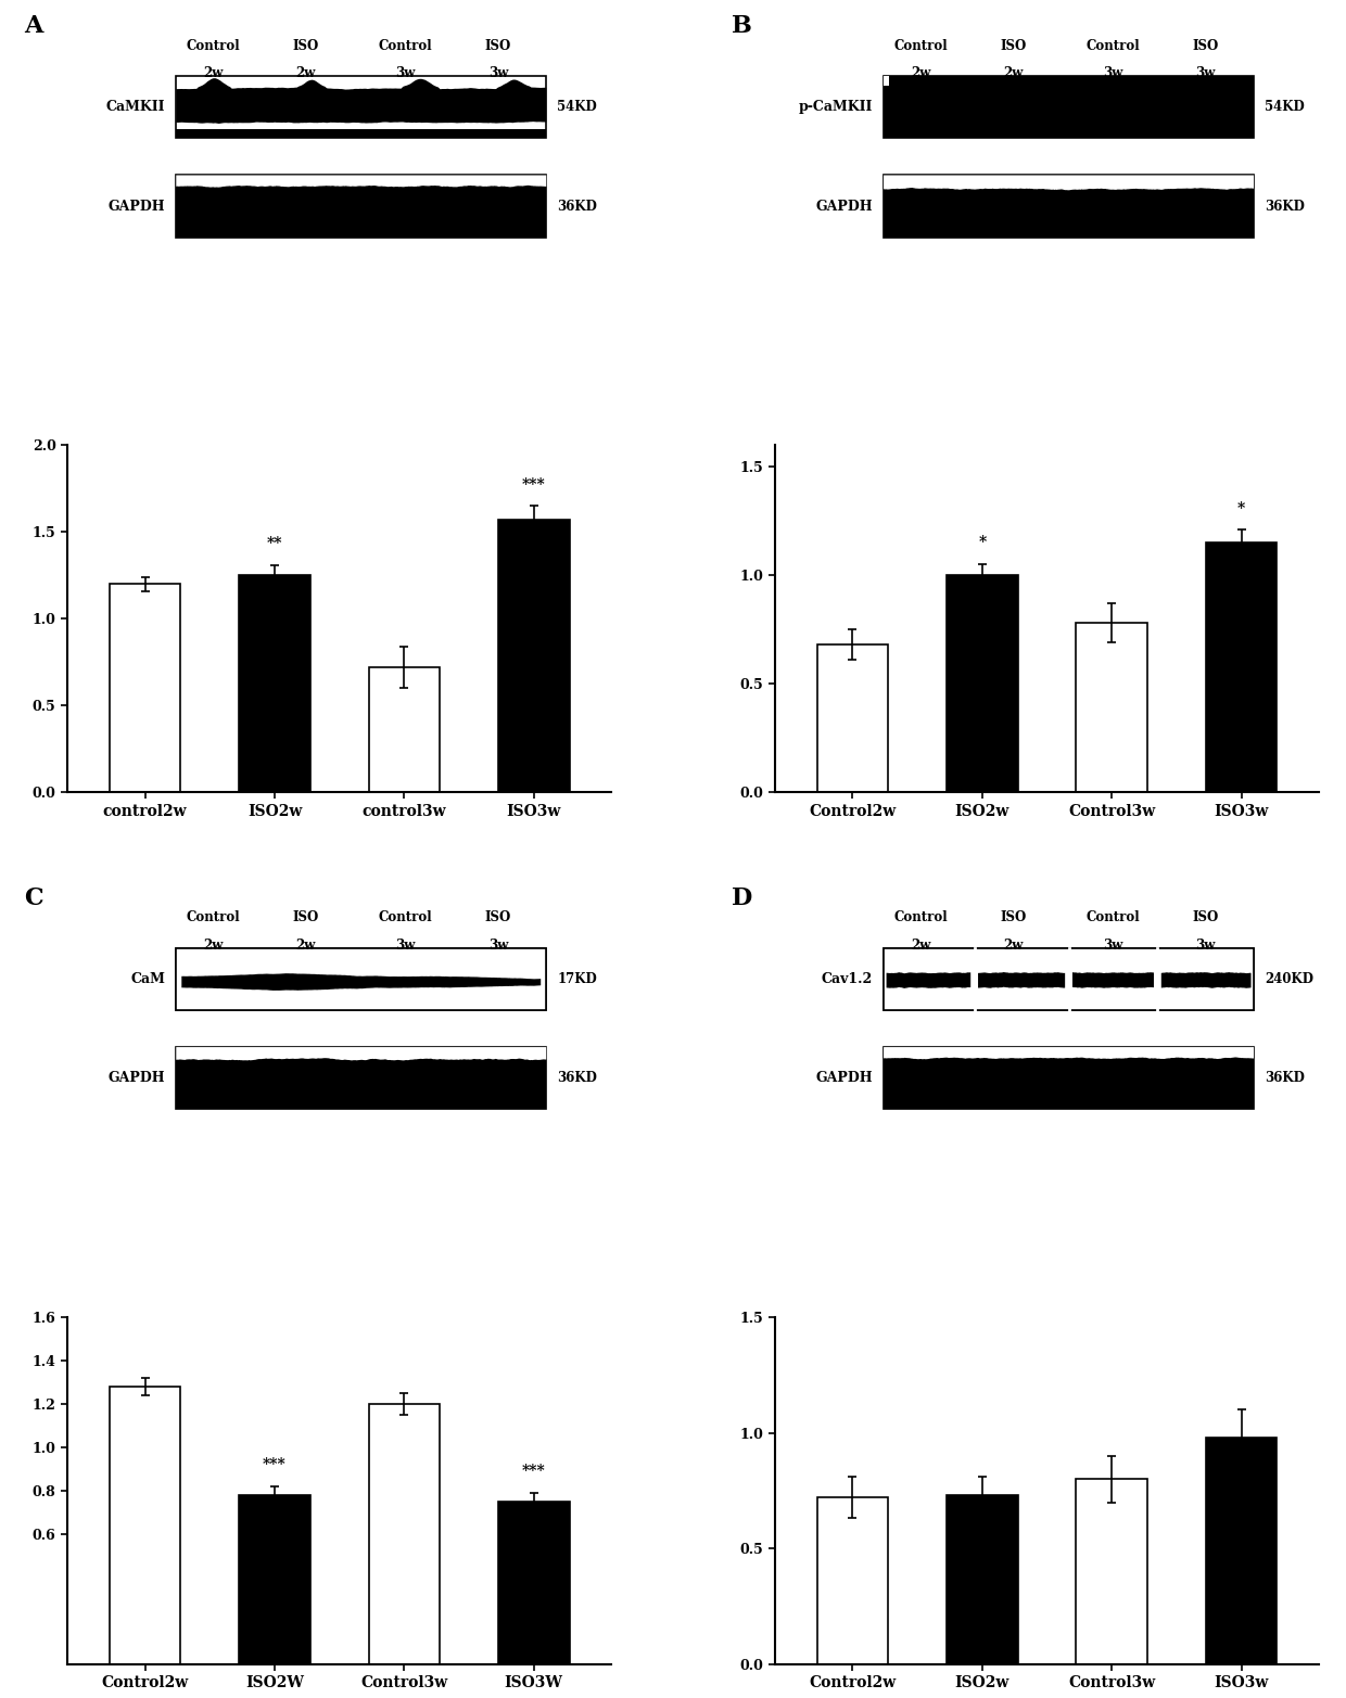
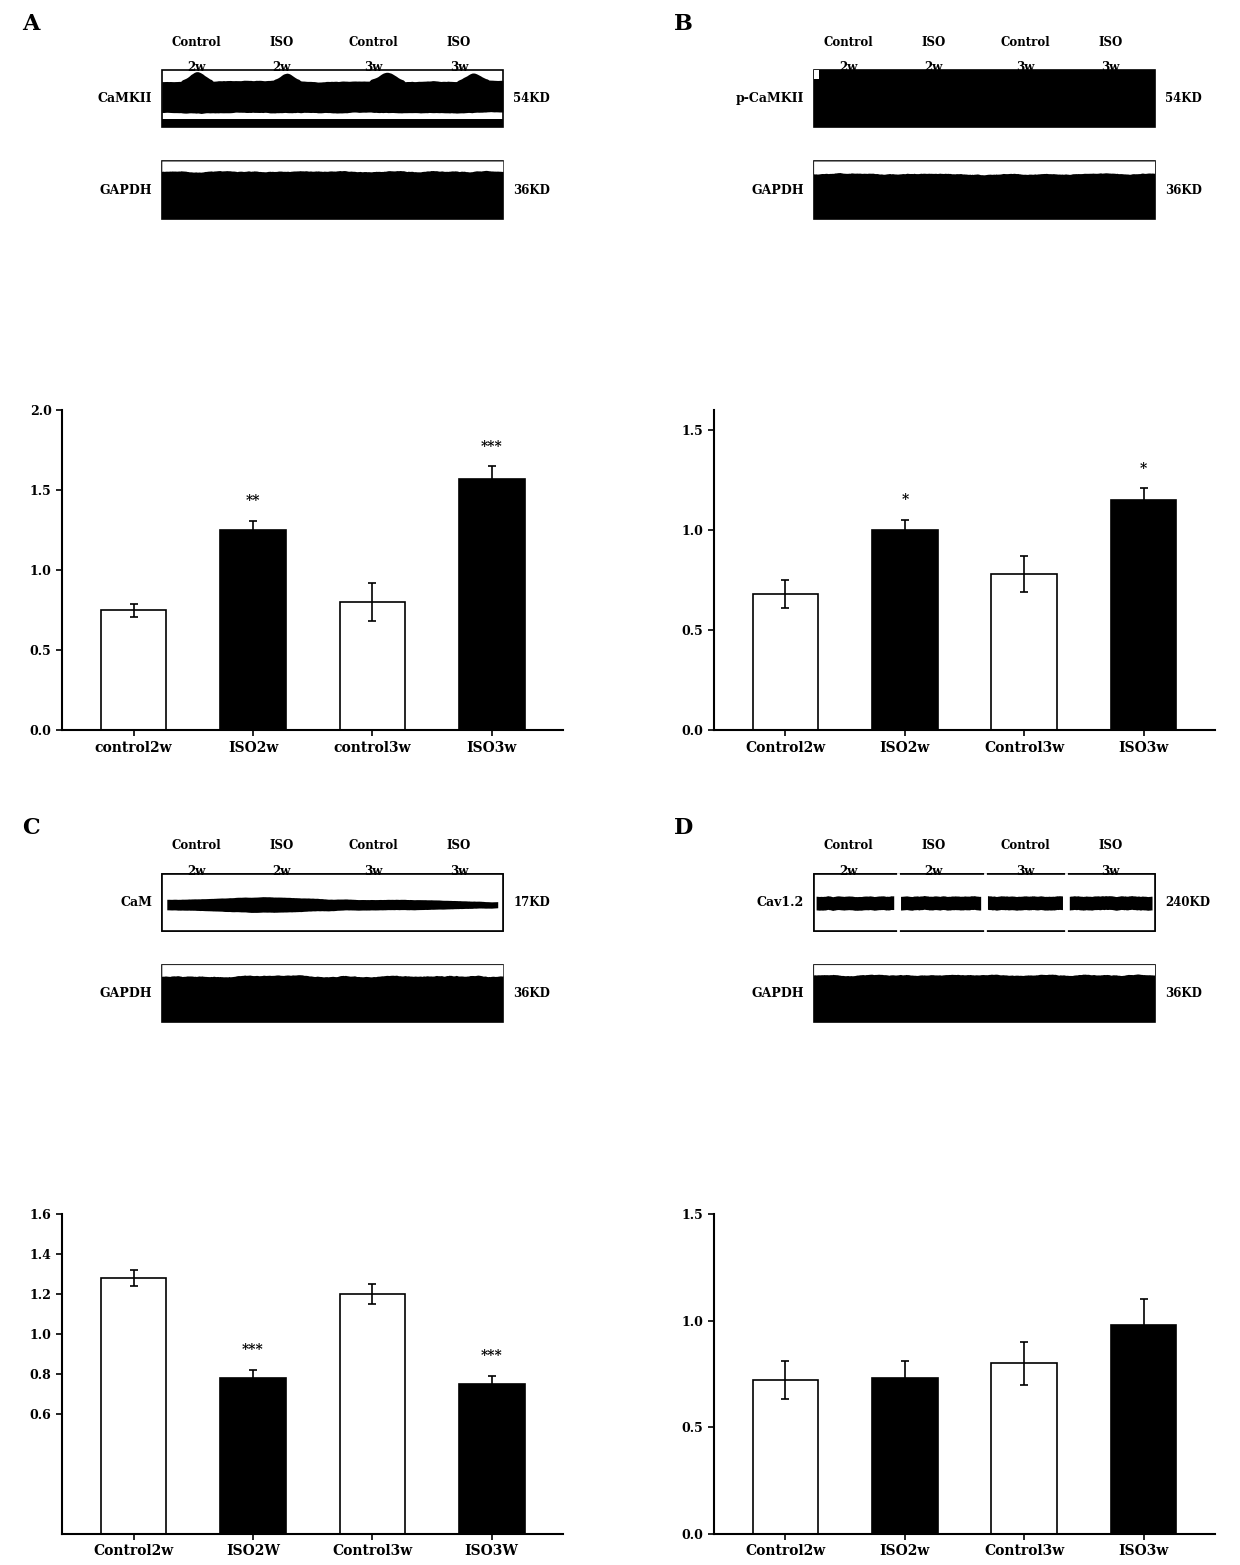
control2w: 1.20 -> 0.75
control3w: 0.72 -> 0.80
